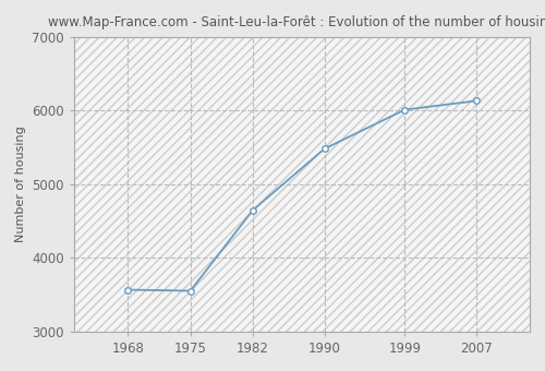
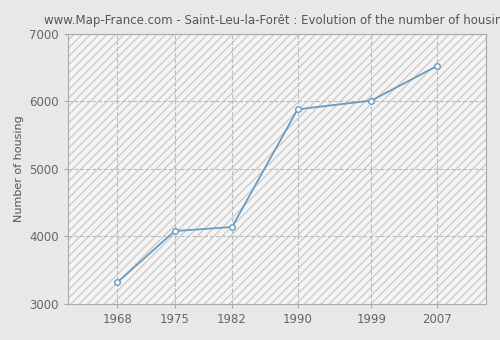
1968: 3570 -> 3320
1975: 3560 -> 4080
1982: 4650 -> 4140
1990: 5480 -> 5880
2007: 6130 -> 6520
